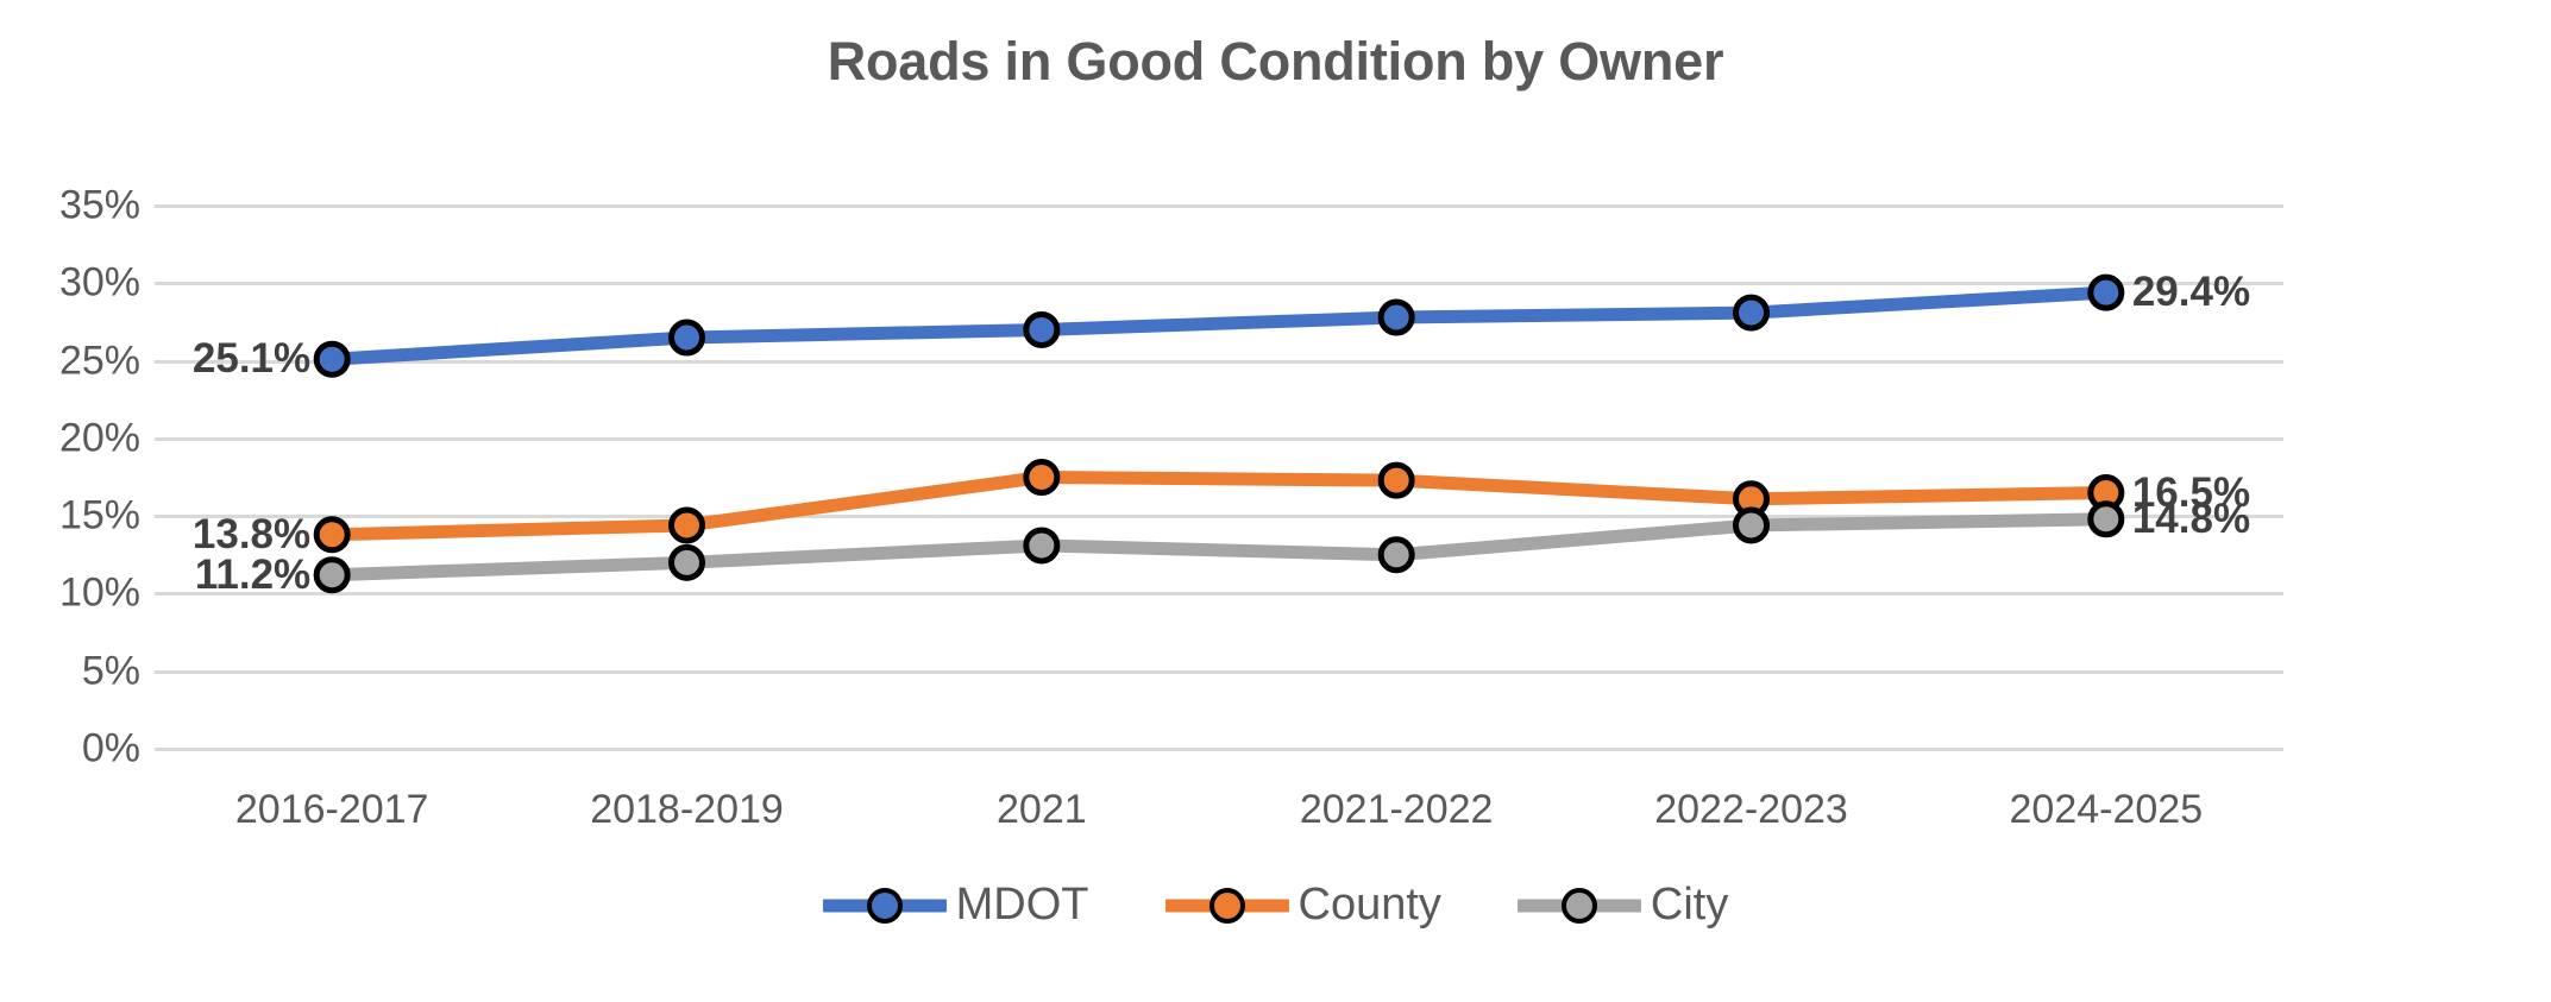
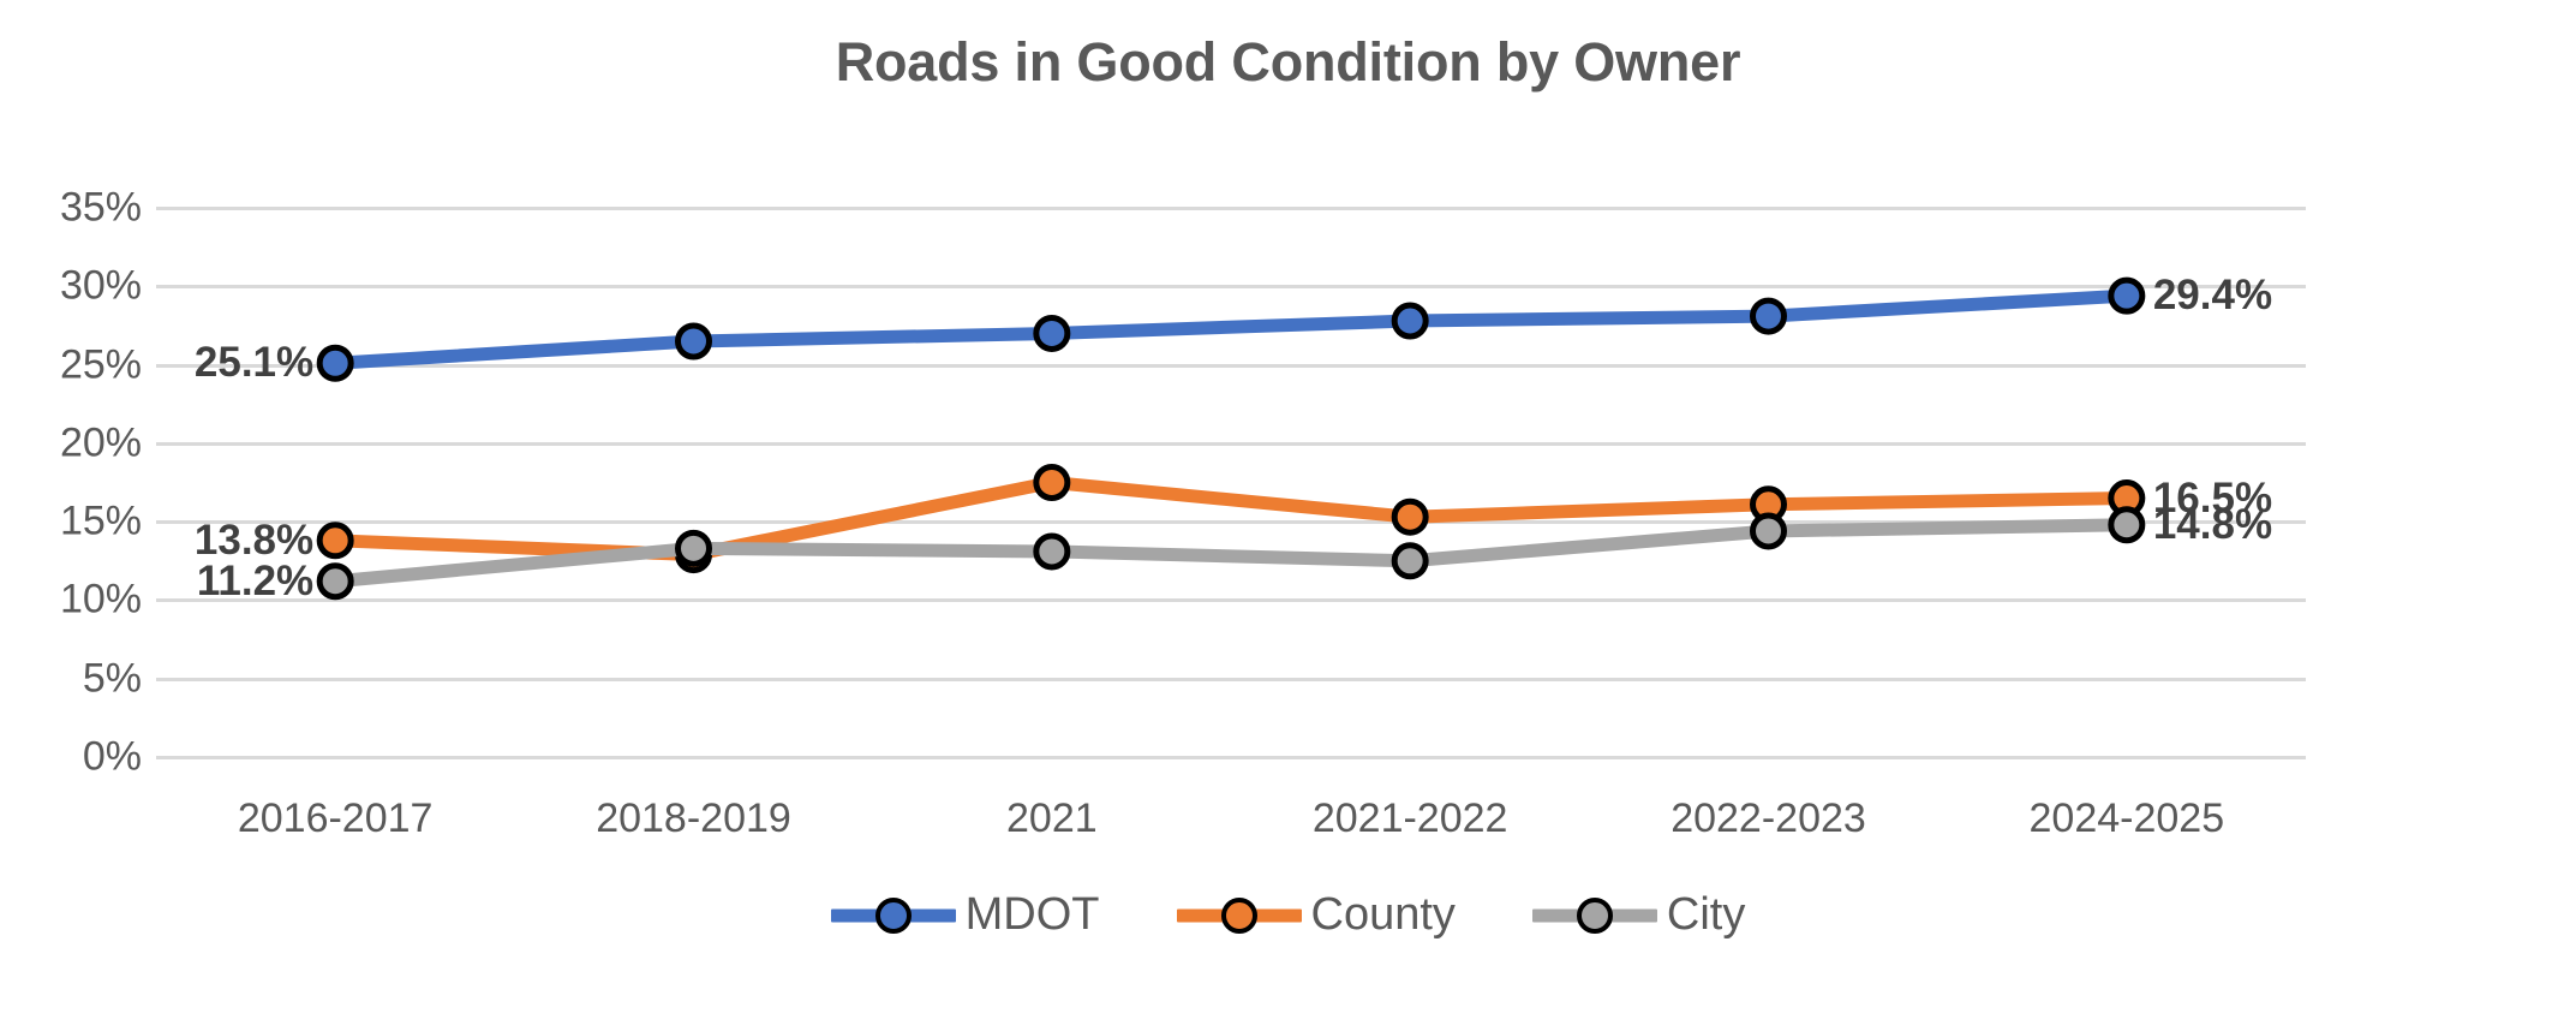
County/2018-2019: 14.4% -> 12.9%
City/2018-2019: 12.0% -> 13.3%
County/2021-2022: 17.3% -> 15.3%
